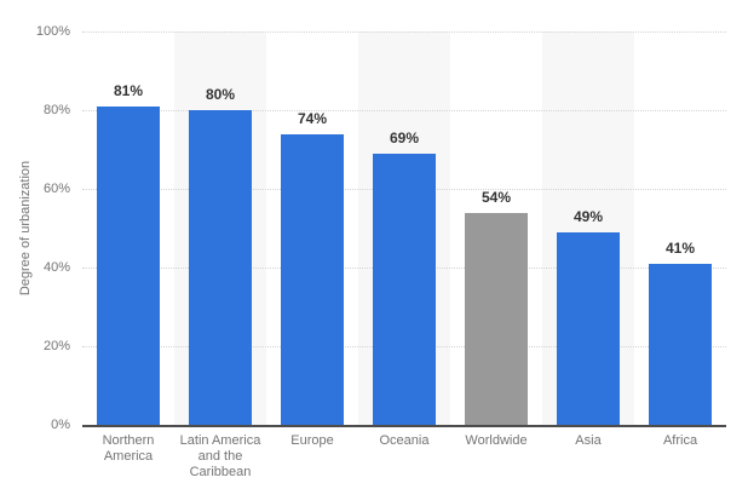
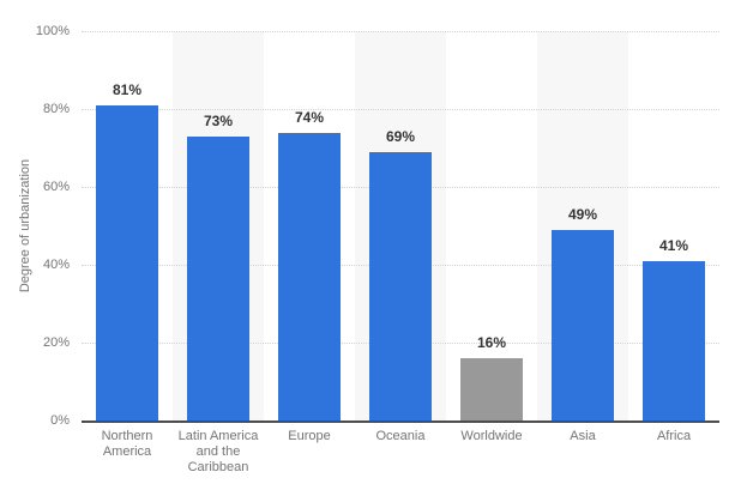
Latin America and the Caribbean: 80% -> 73%
Worldwide: 54% -> 16%
